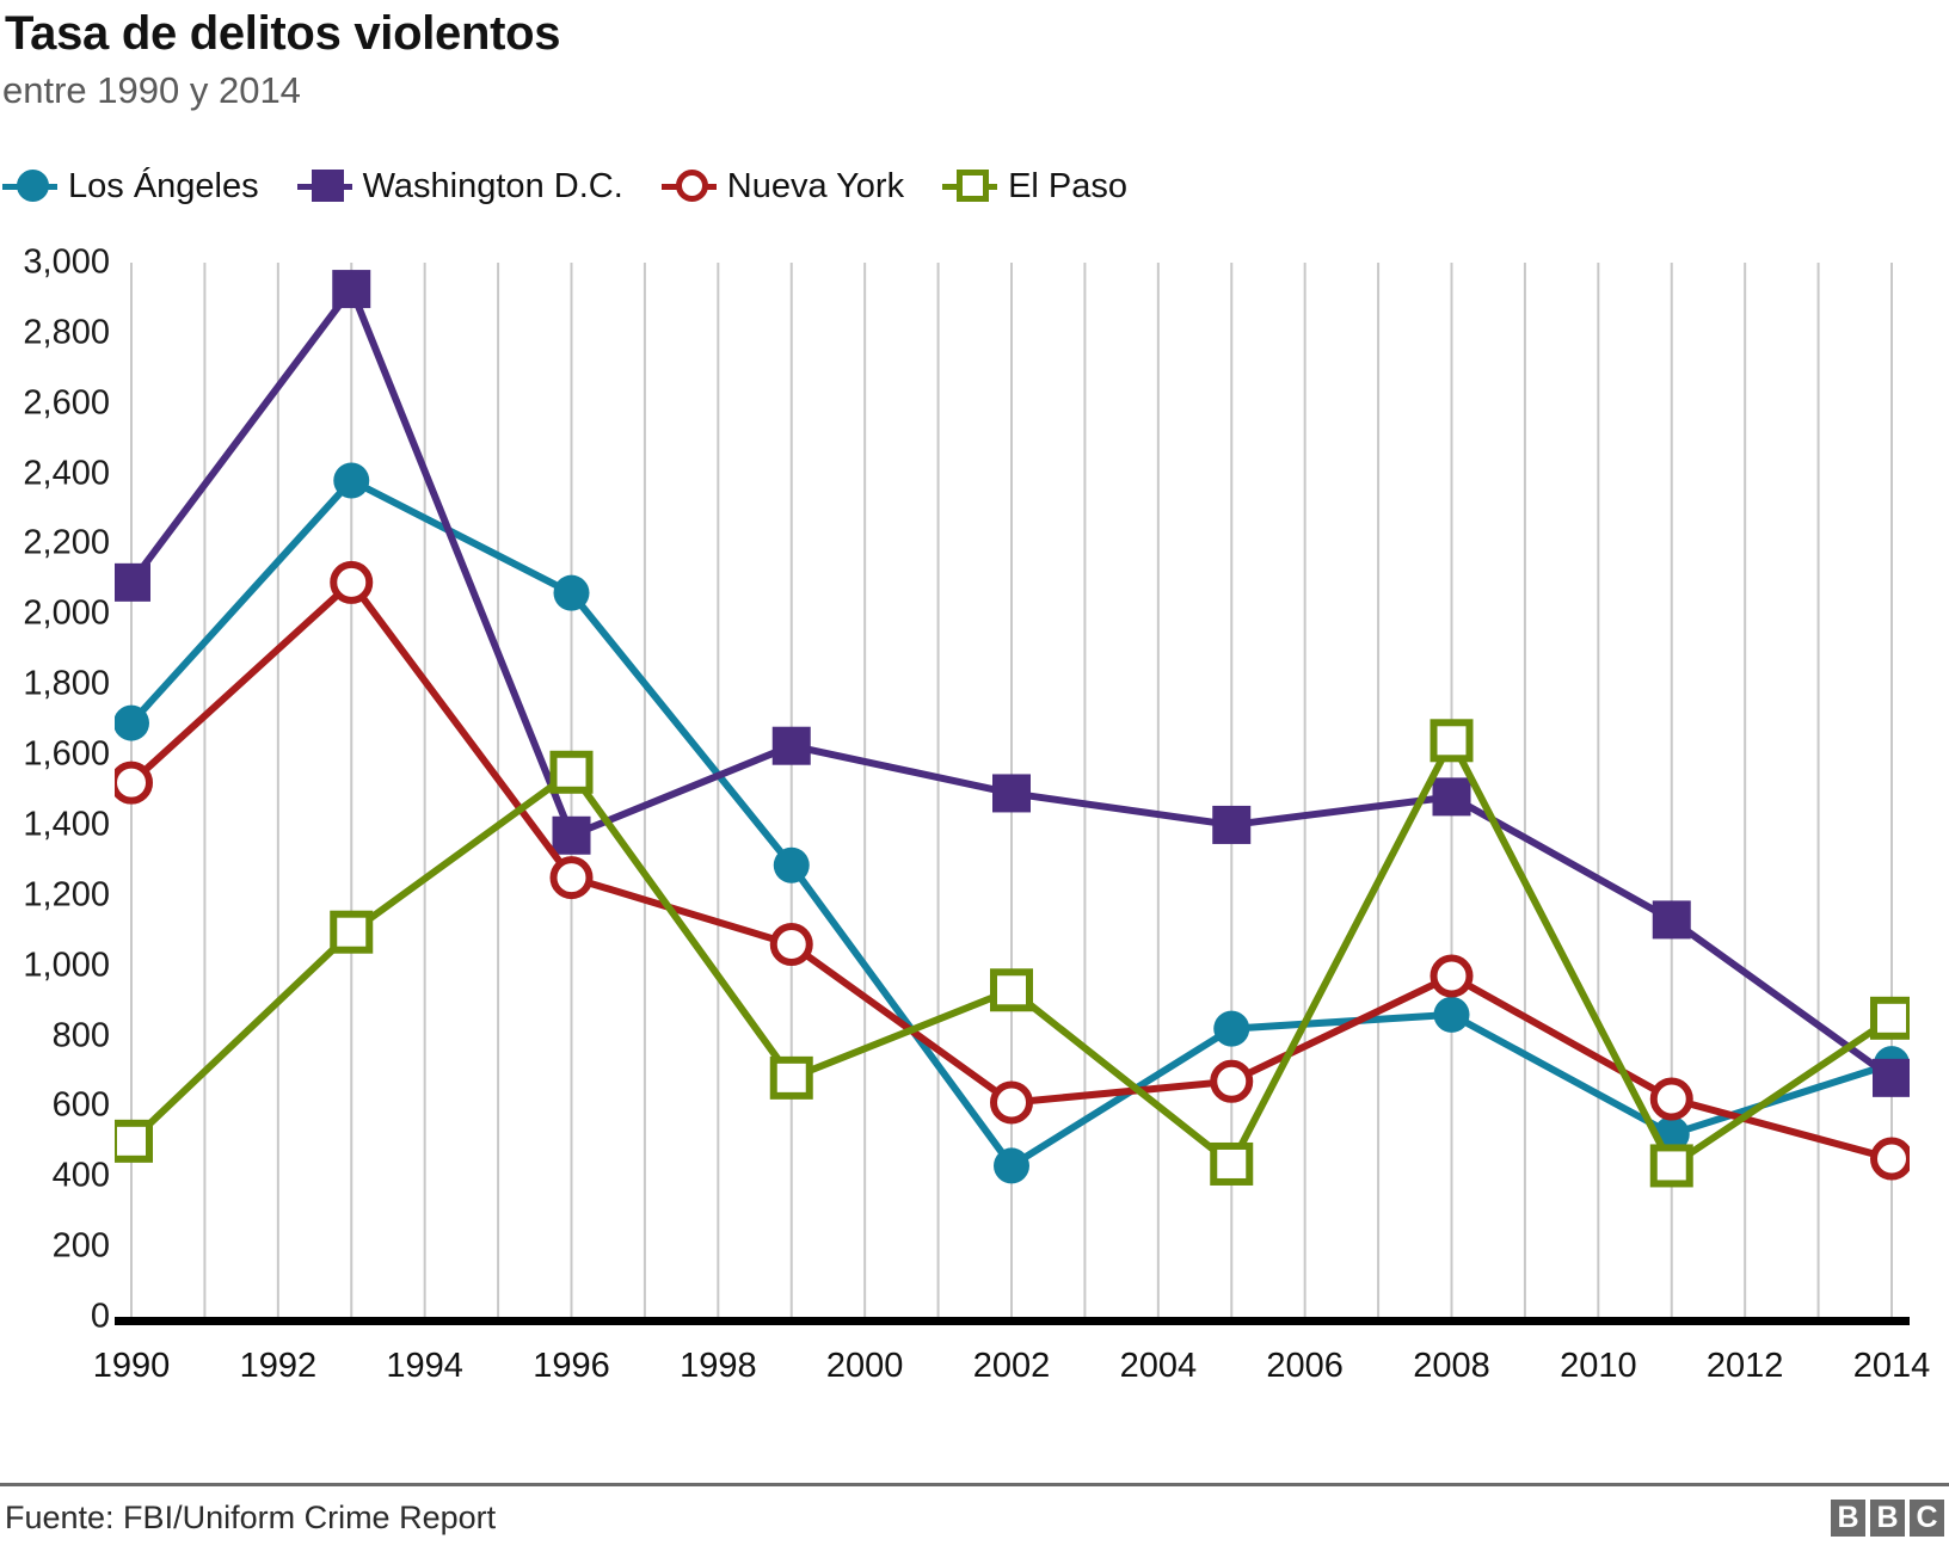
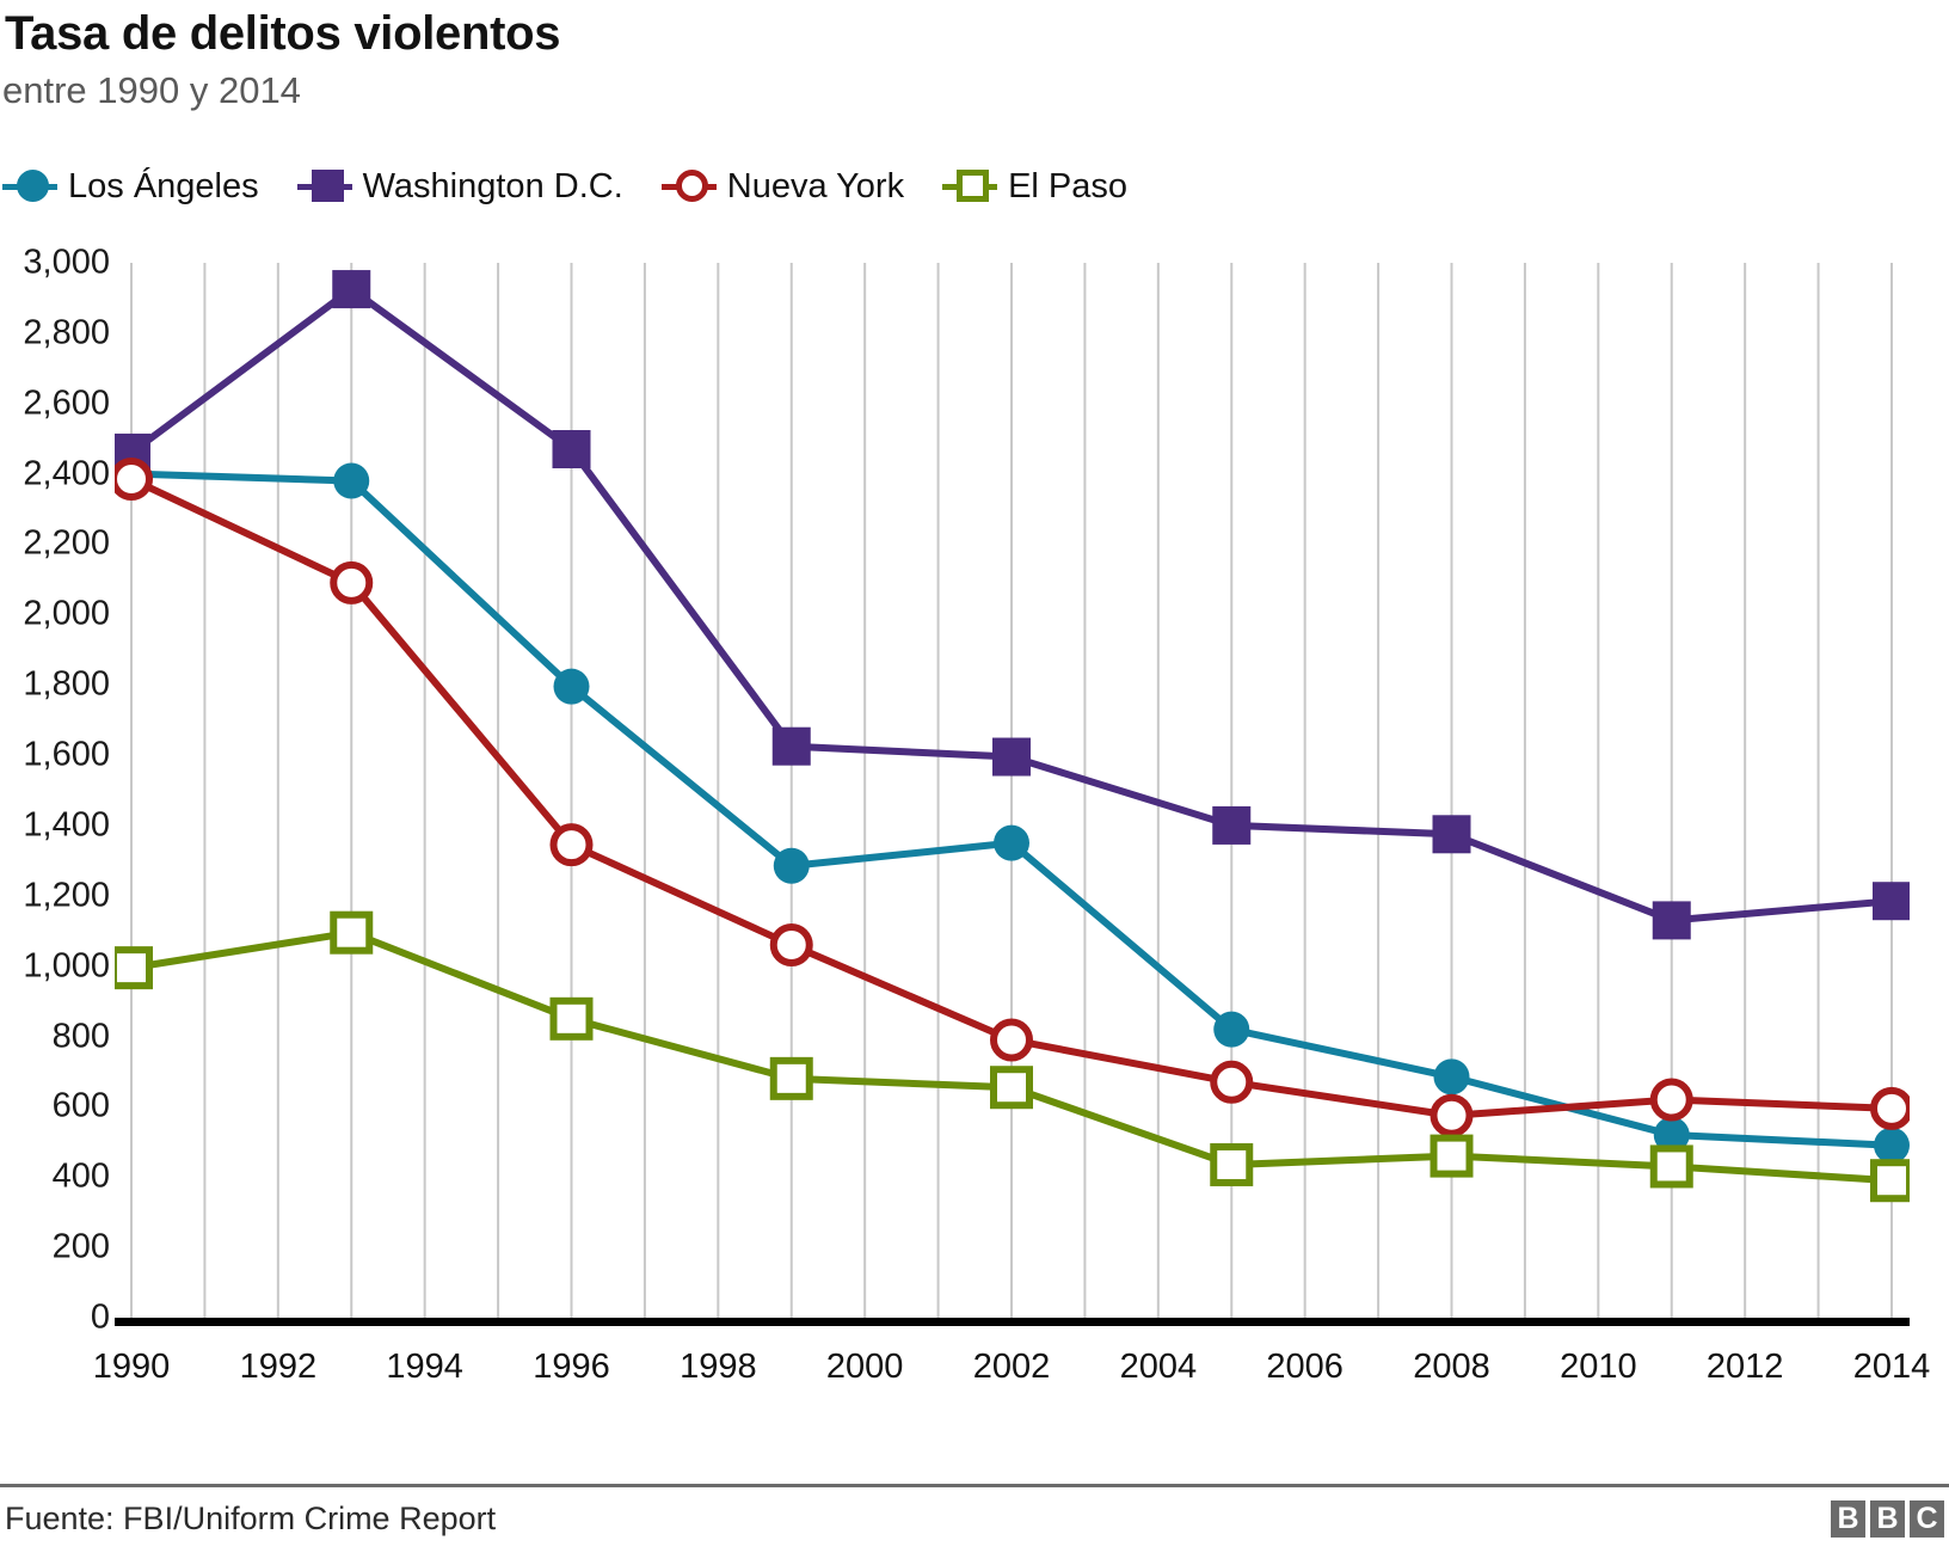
Los Ángeles/1990: 1690 -> 2400
Washington D.C./1990: 2090 -> 2460
Nueva York/1990: 1520 -> 2380
El Paso/1990: 500 -> 1000
Los Ángeles/1996: 2060 -> 1800
Washington D.C./1996: 1370 -> 2470
Nueva York/1996: 1250 -> 1340
El Paso/1996: 1550 -> 850
Los Ángeles/2002: 430 -> 1350
Washington D.C./2002: 1490 -> 1600
Nueva York/2002: 610 -> 790
El Paso/2002: 930 -> 660
Los Ángeles/2008: 860 -> 680
Washington D.C./2008: 1480 -> 1380
Nueva York/2008: 970 -> 580
El Paso/2008: 1640 -> 460
Los Ángeles/2014: 720 -> 490
Washington D.C./2014: 680 -> 1180
Nueva York/2014: 450 -> 600
El Paso/2014: 850 -> 390
